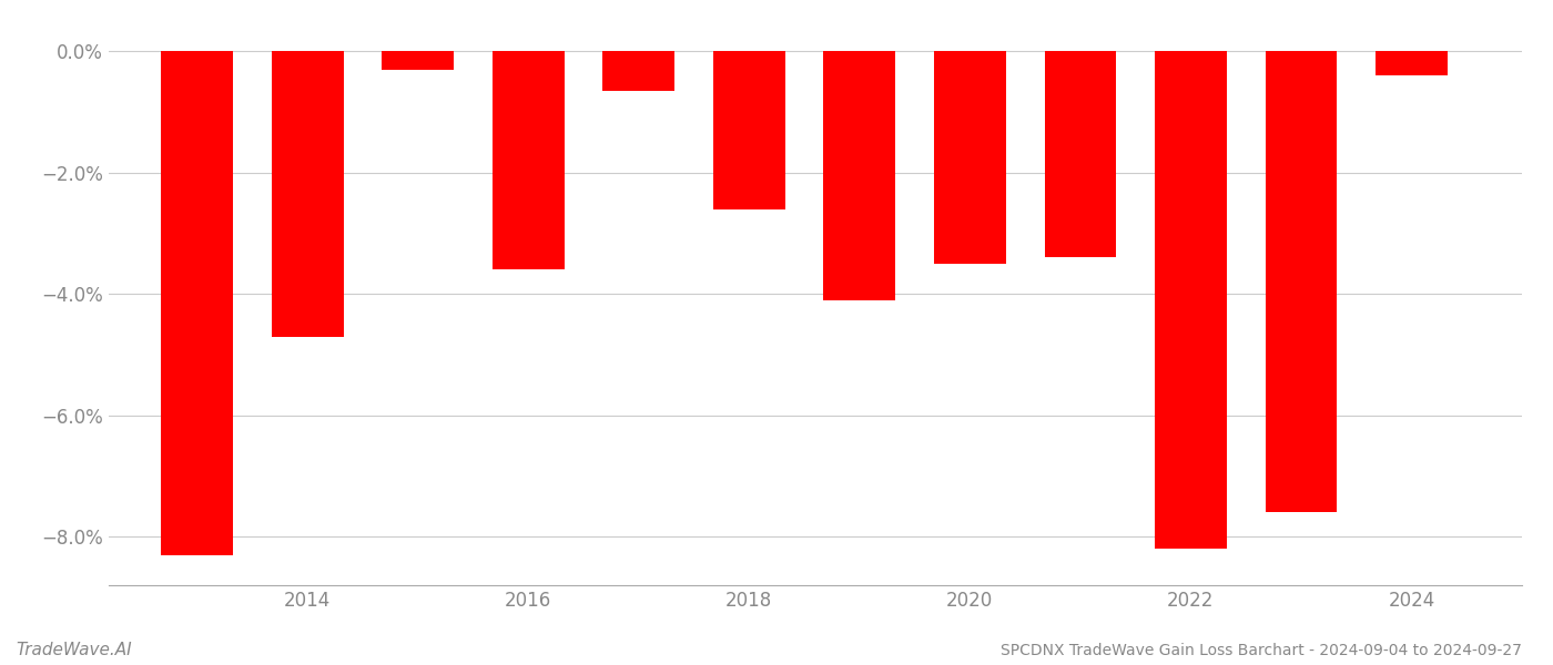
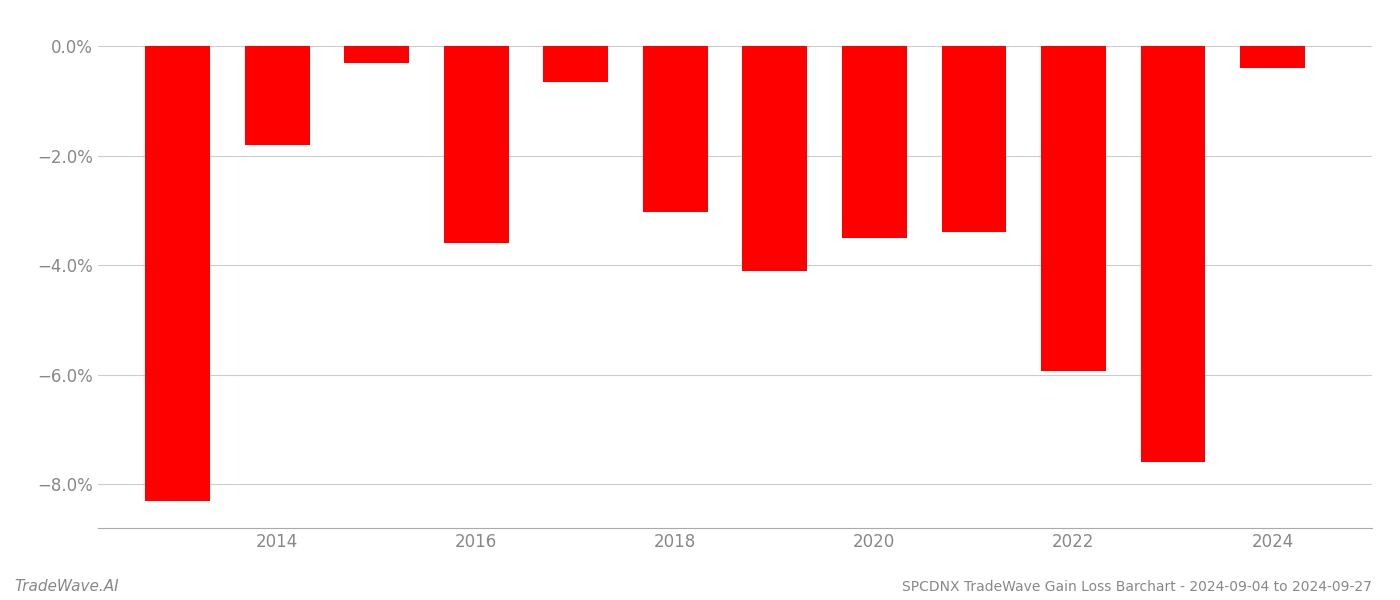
2014: -4.70% -> -1.80%
2018: -2.60% -> -3.02%
2022: -8.20% -> -5.94%
